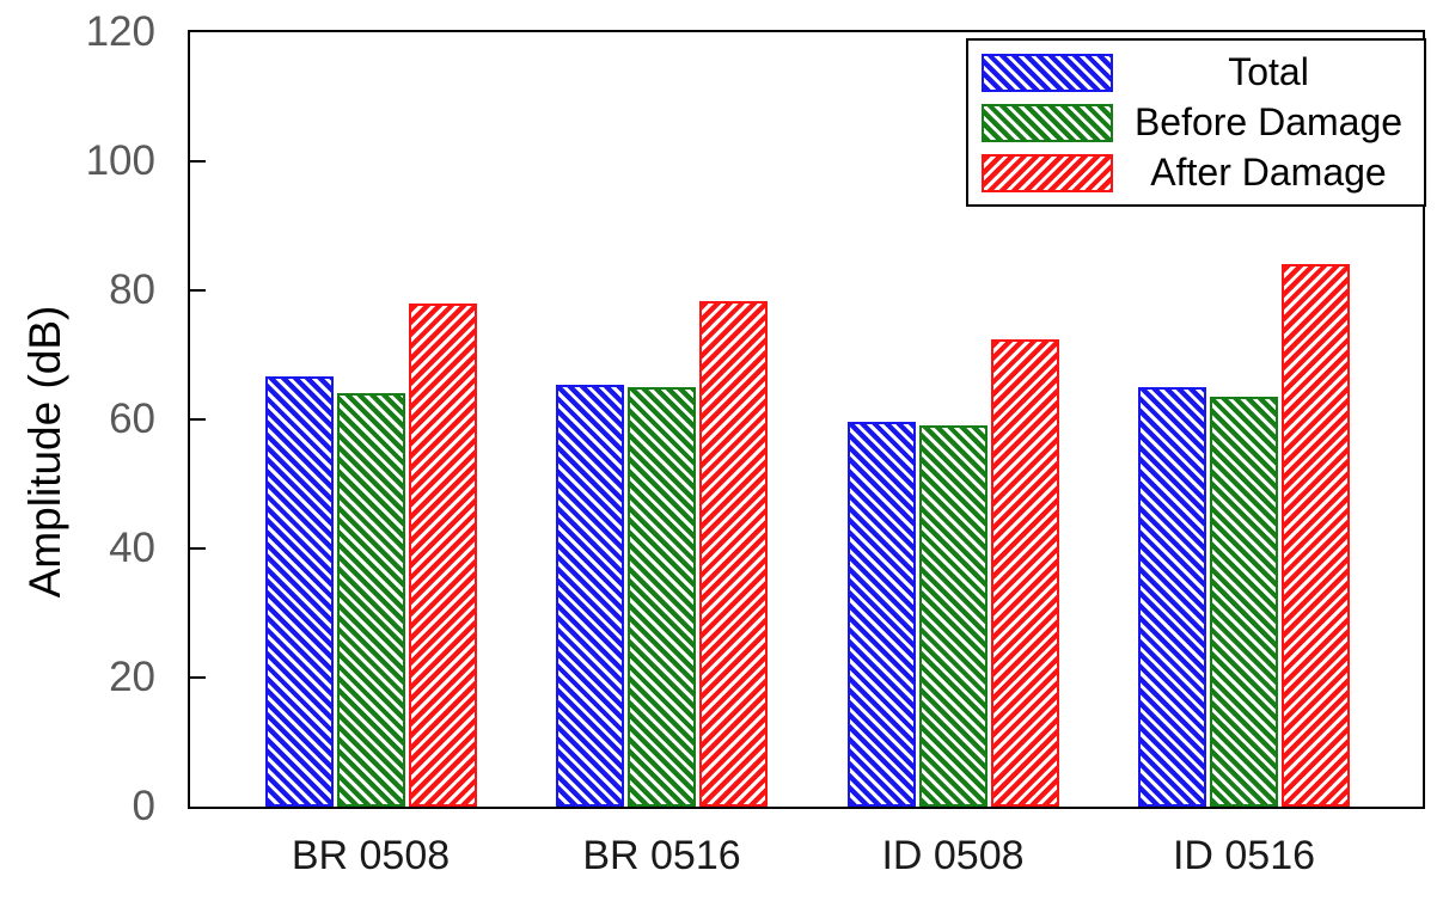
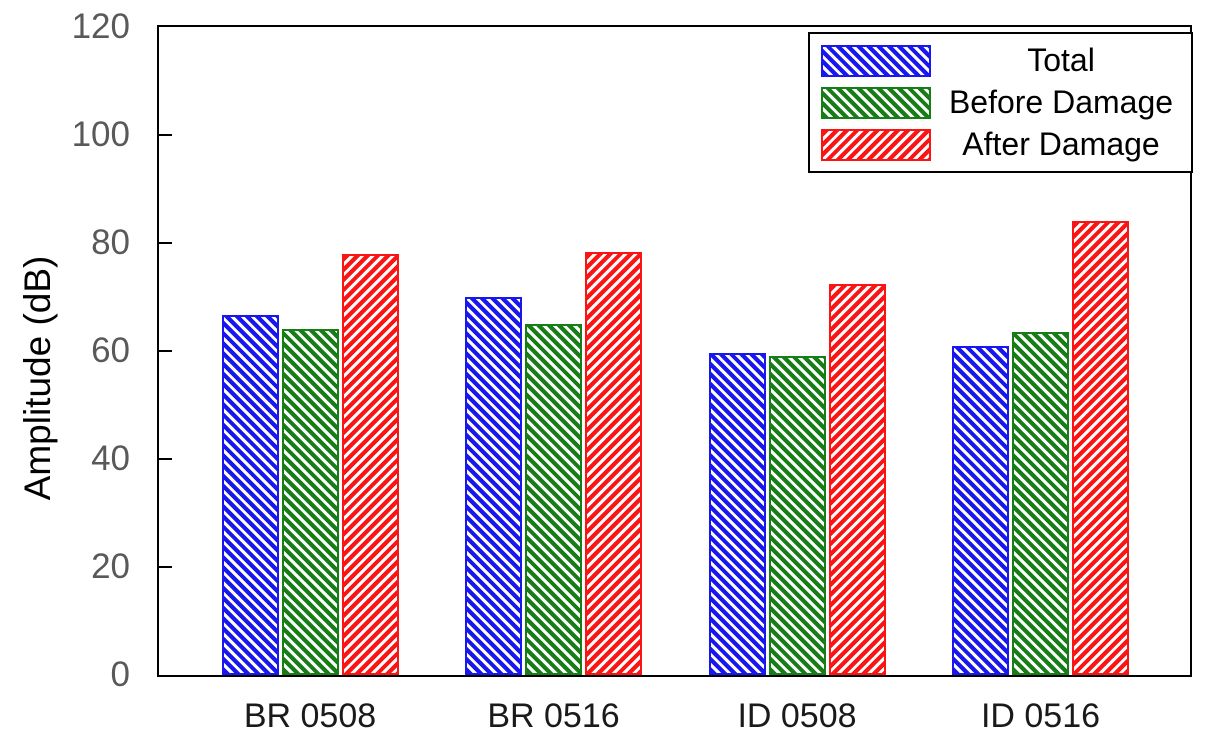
Total/BR 0516: 65 -> 70
Total/ID 0516: 65 -> 61
